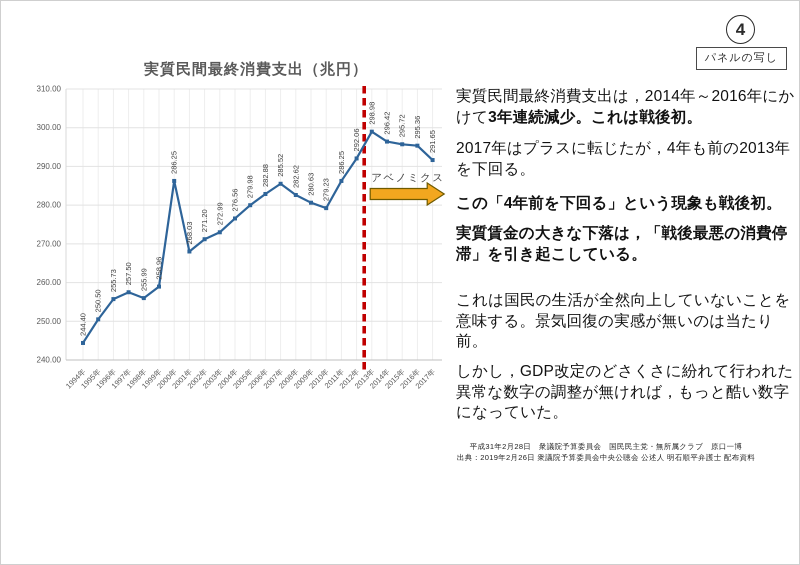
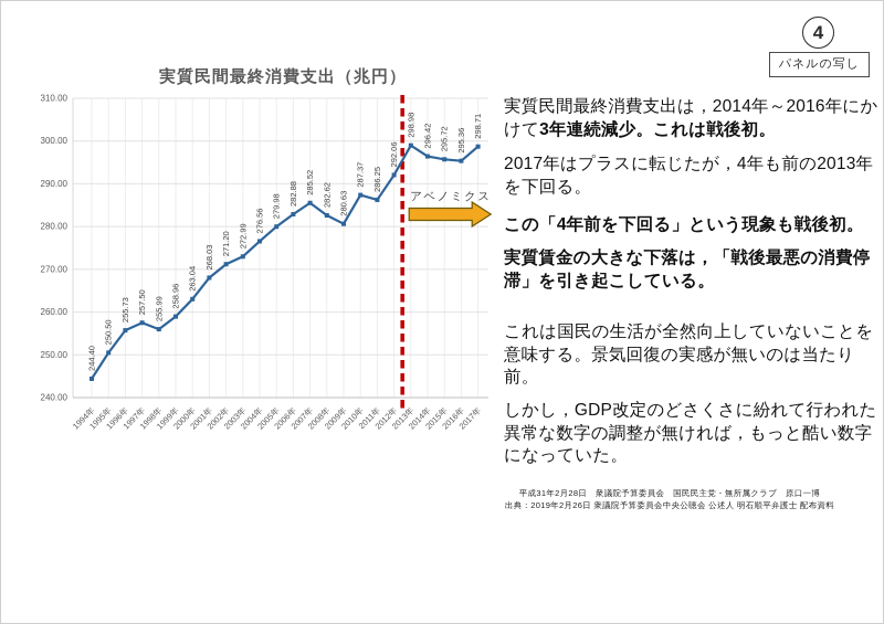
2000年: 286.25 -> 263.04
2010年: 279.23 -> 287.37
2017年: 291.65 -> 298.71
